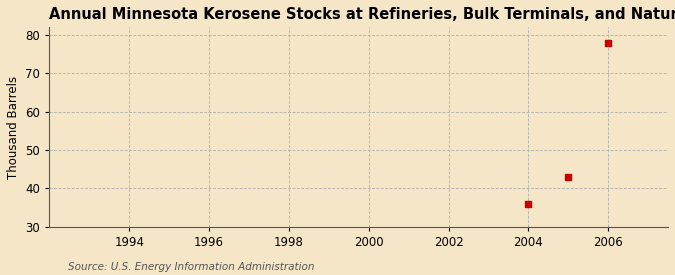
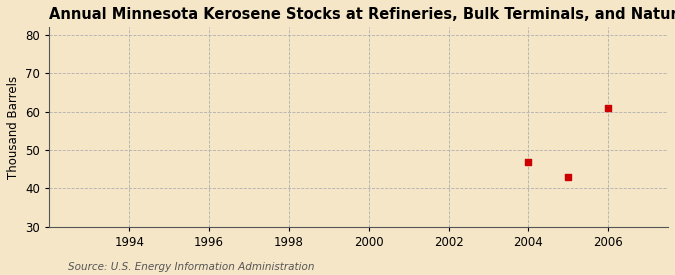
2004: 36 -> 47
2006: 78 -> 61
